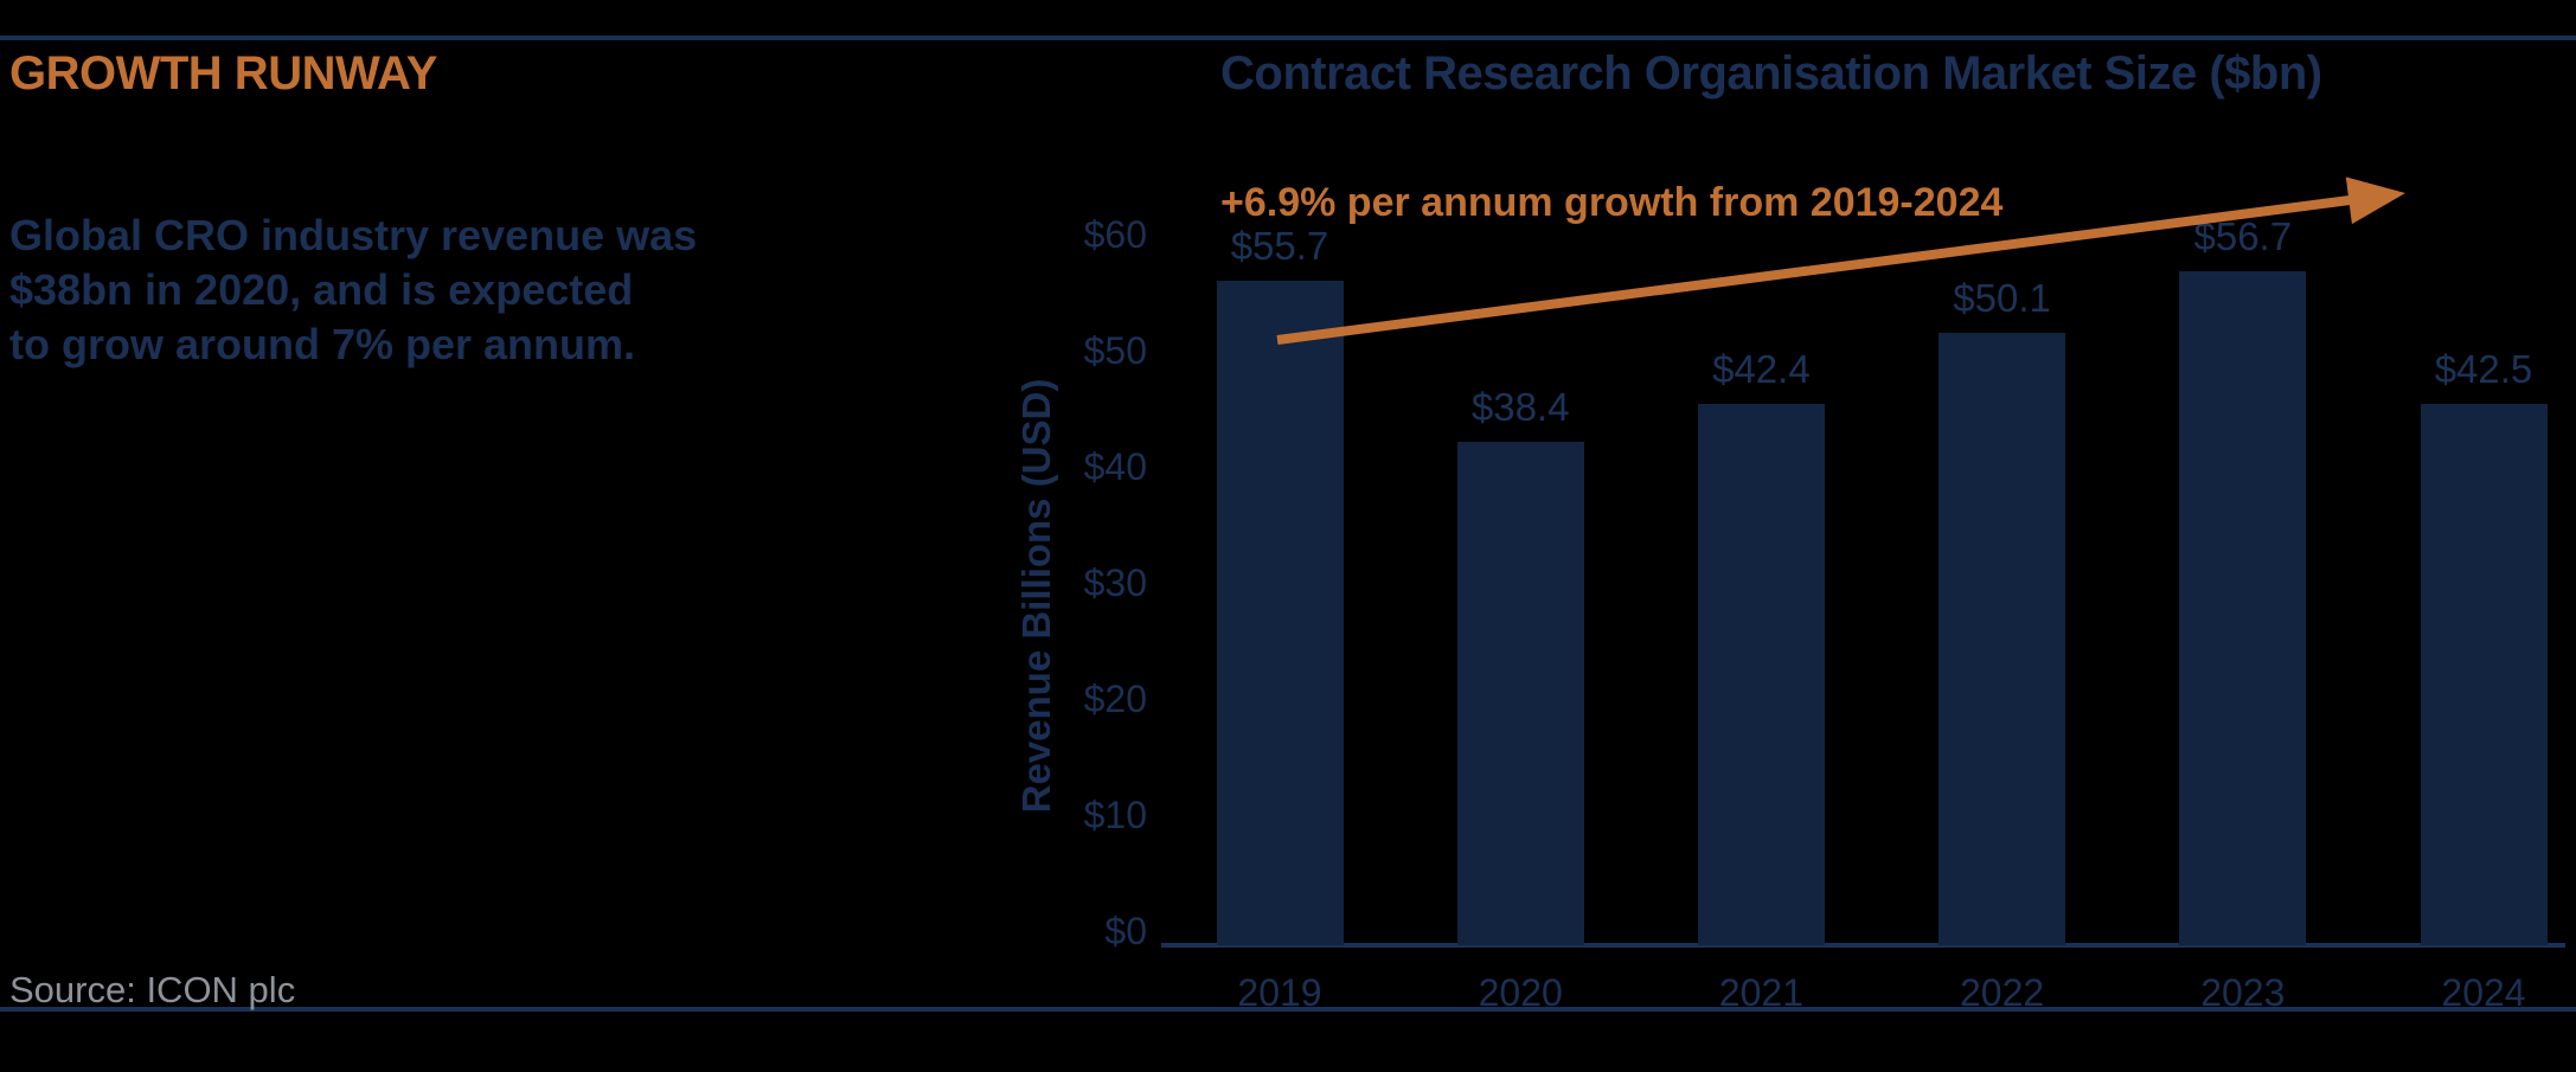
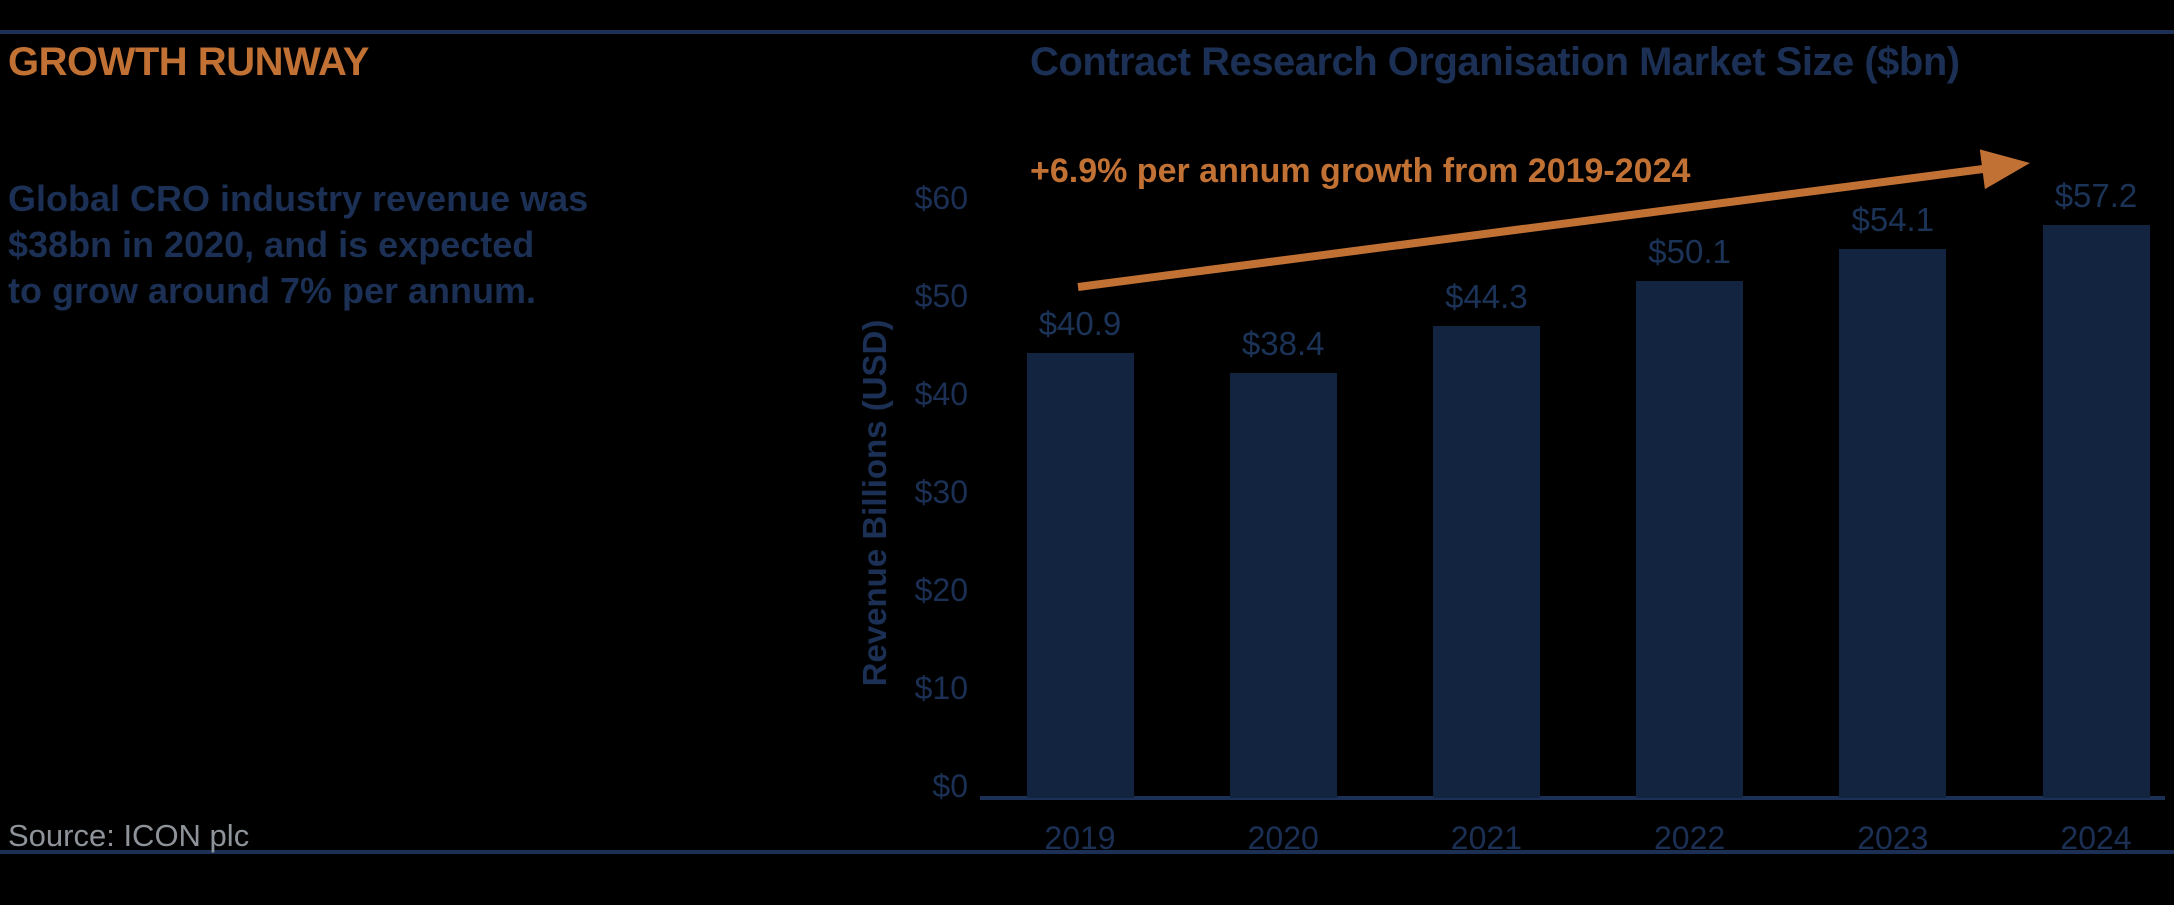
2019: $55.7 -> $40.9
2021: $42.4 -> $44.3
2023: $56.7 -> $54.1
2024: $42.5 -> $57.2
